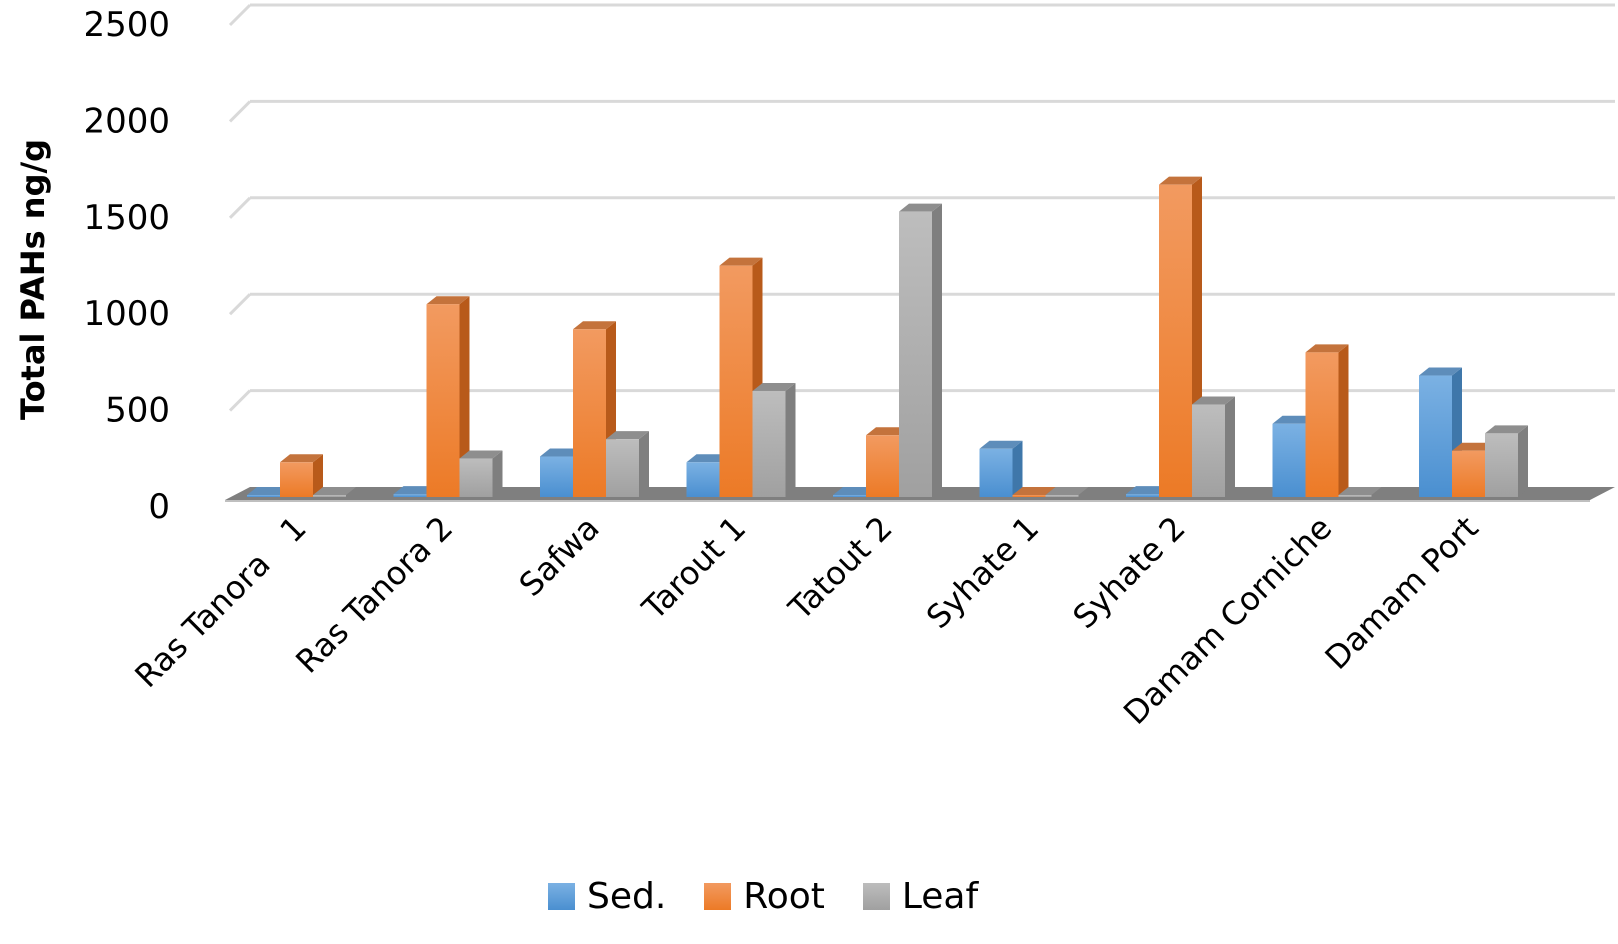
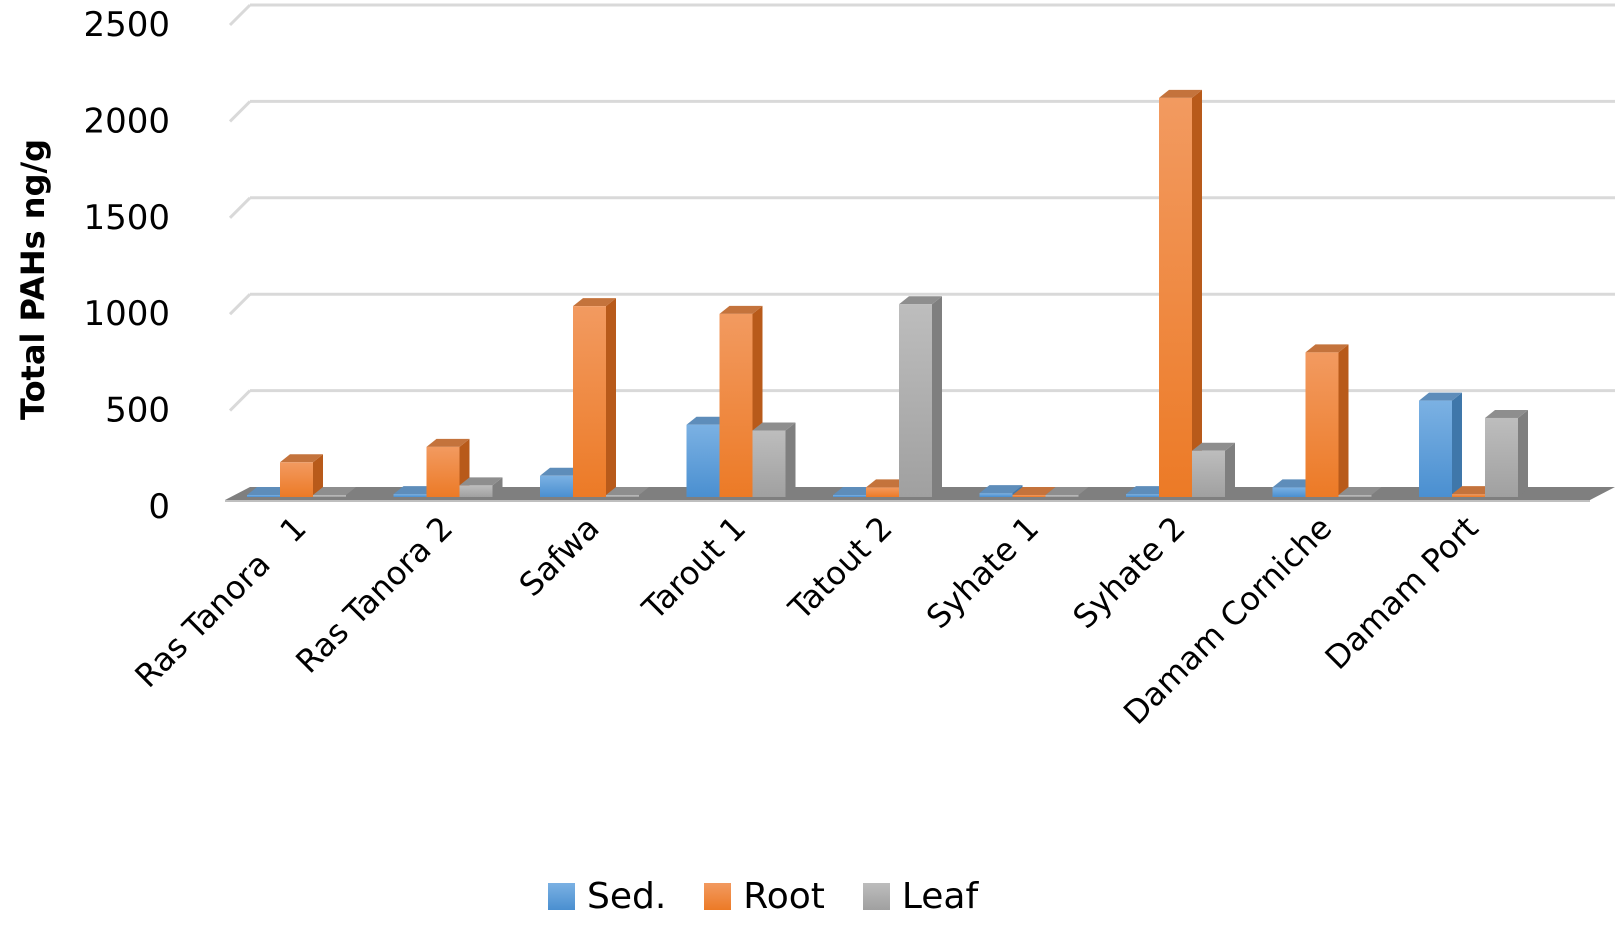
Root/Ras Tanora 2: 1000 -> 260
Leaf/Ras Tanora 2: 200 -> 60
Sed./Safwa: 210 -> 110
Root/Safwa: 870 -> 990
Leaf/Safwa: 300 -> 10
Sed./Tarout 1: 180 -> 380
Root/Tarout 1: 1200 -> 950
Leaf/Tarout 1: 550 -> 340
Root/Tatout 2: 320 -> 50
Leaf/Tatout 2: 1480 -> 1000
Sed./Syhate 1: 250 -> 20
Root/Syhate 2: 1620 -> 2070
Leaf/Syhate 2: 480 -> 240
Sed./Damam Corniche: 380 -> 50
Sed./Damam Port: 630 -> 500
Root/Damam Port: 240 -> 20
Leaf/Damam Port: 330 -> 410
